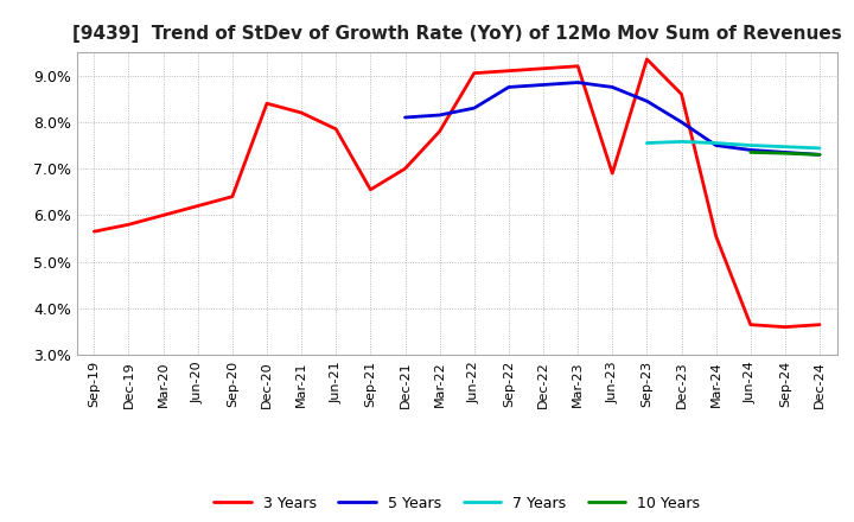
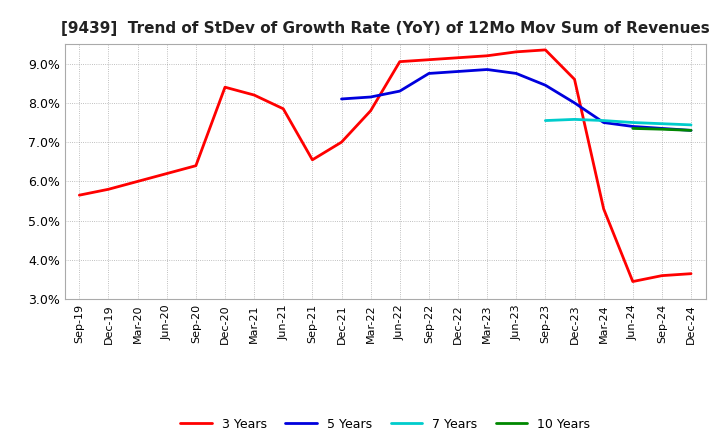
3 Years/Jun-23: 6.90% -> 9.30%
3 Years/Mar-24: 5.55% -> 5.30%
3 Years/Jun-24: 3.65% -> 3.45%
